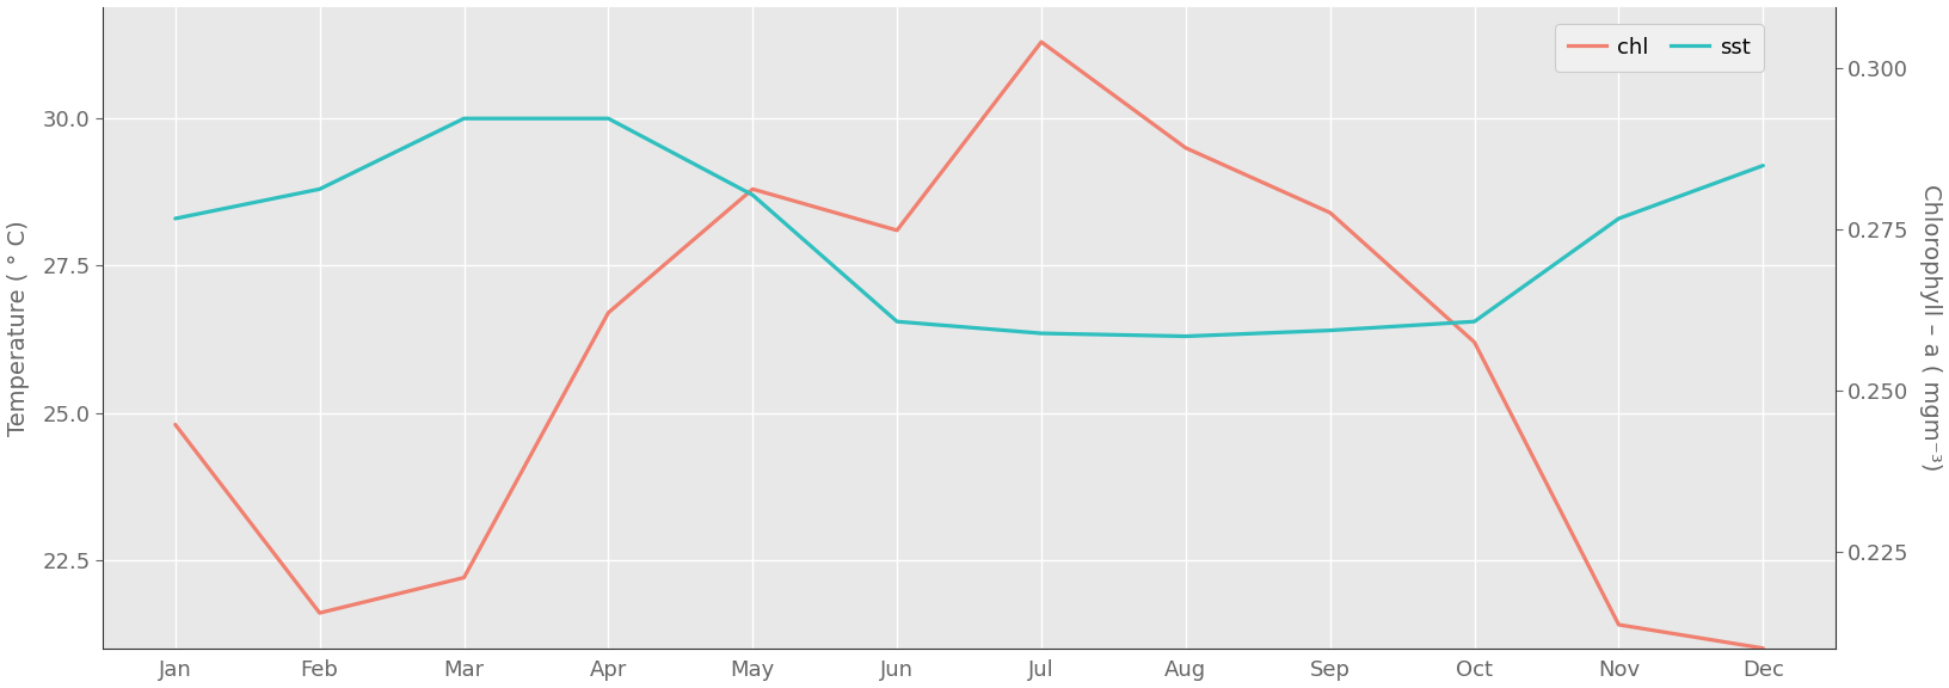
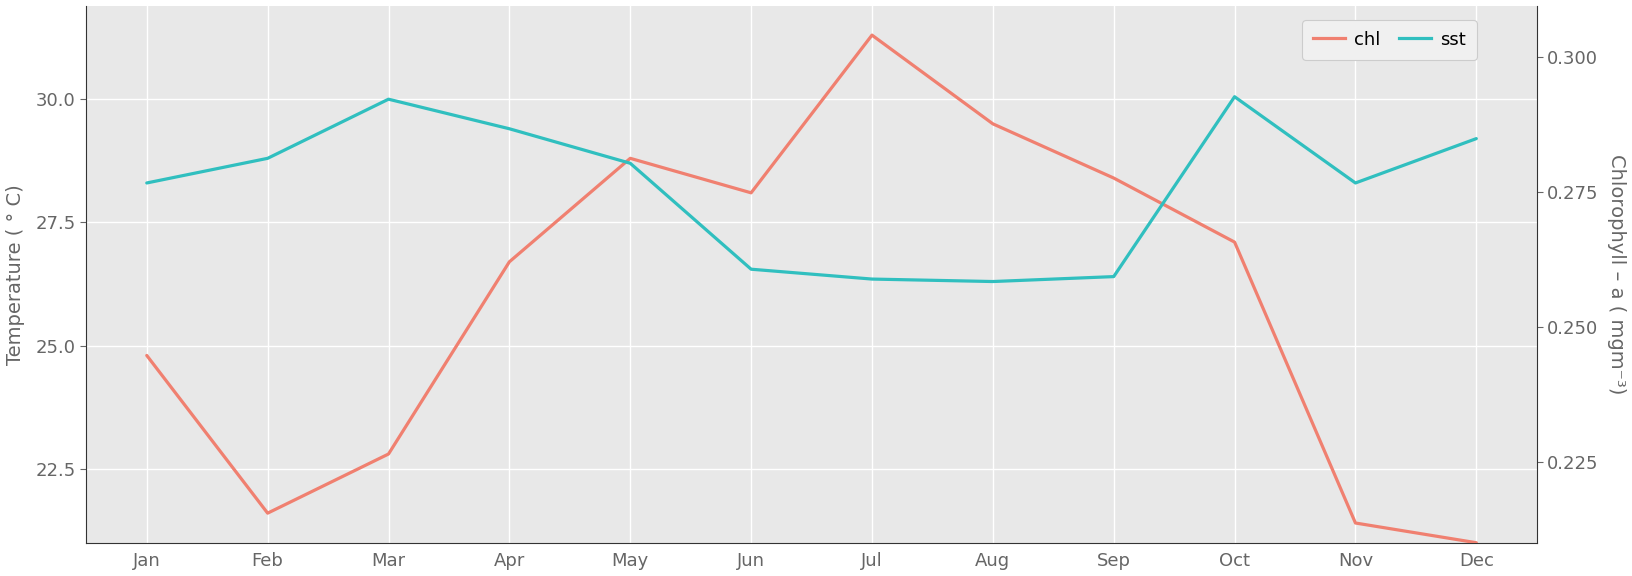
chl/Mar: 22.2 -> 22.8
sst/Apr: 30.00 -> 29.40
sst/Oct: 26.55 -> 30.05
chl/Oct: 26.2 -> 27.1
